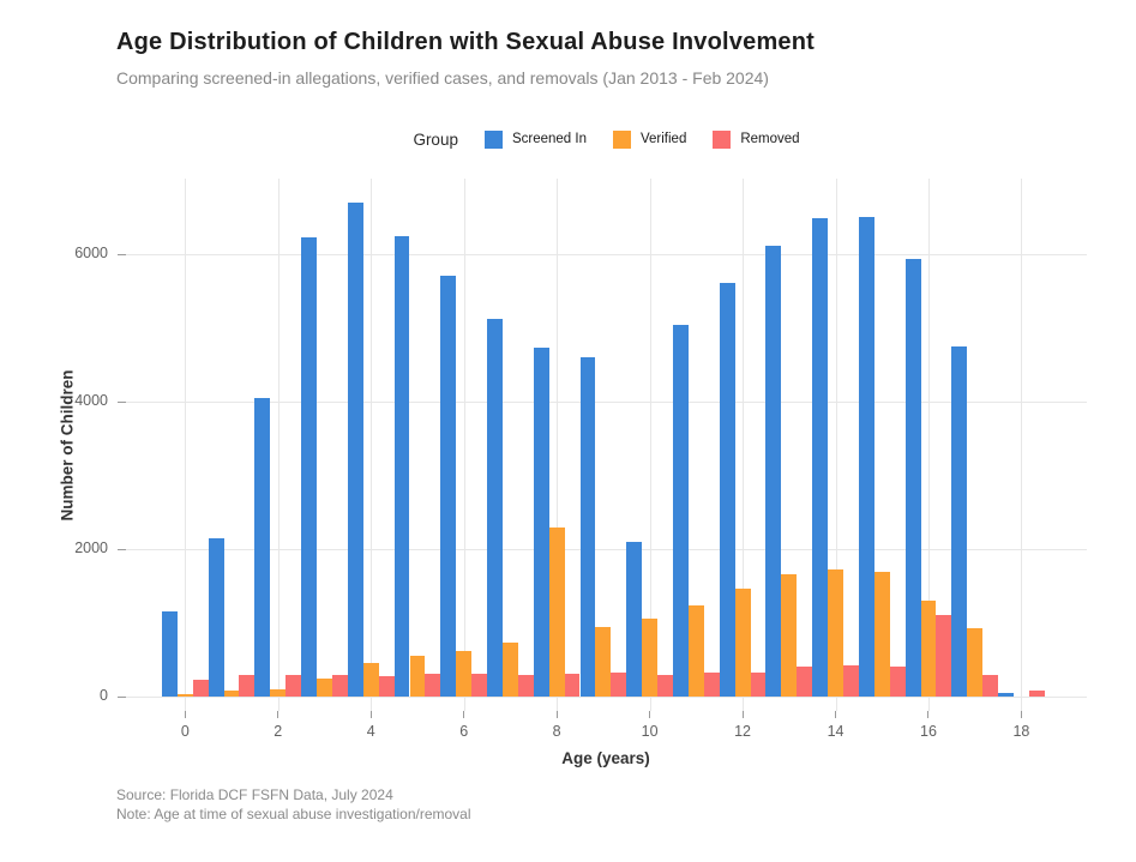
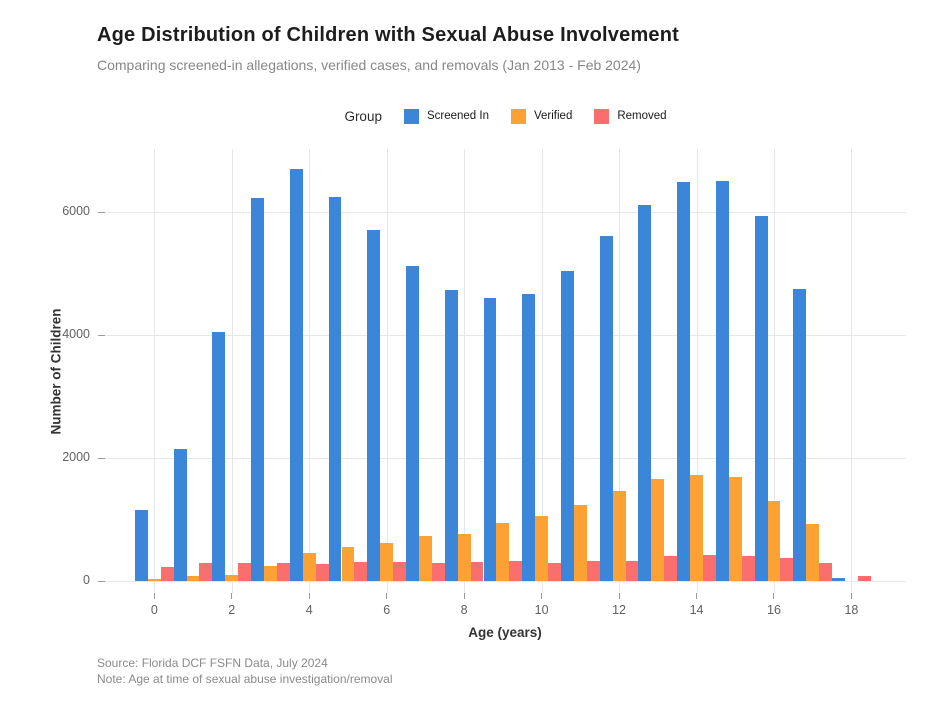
Verified/8: 2300 -> 800
Screened In/10: 2100 -> 4700
Removed/16: 1100 -> 400
